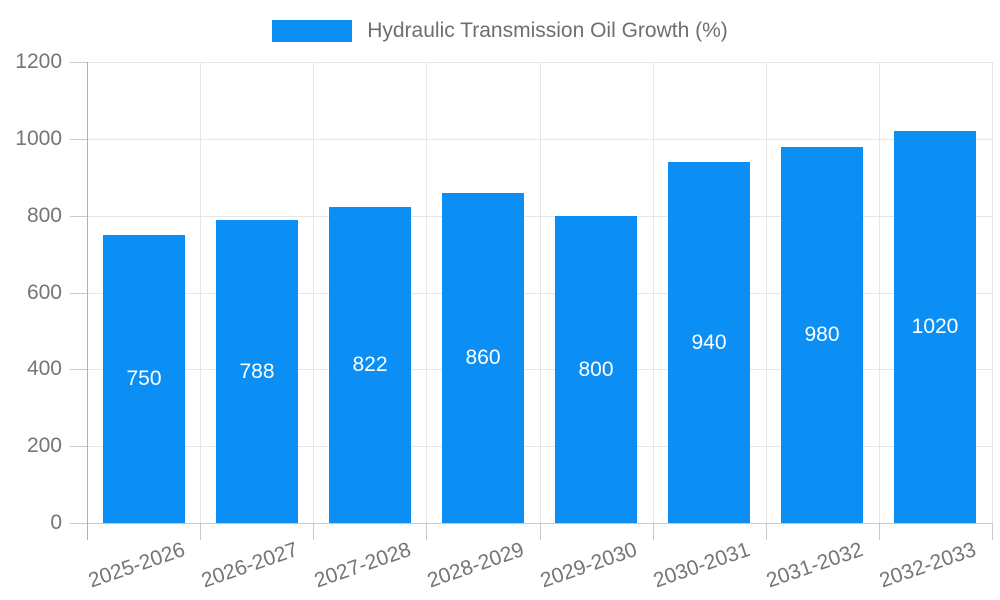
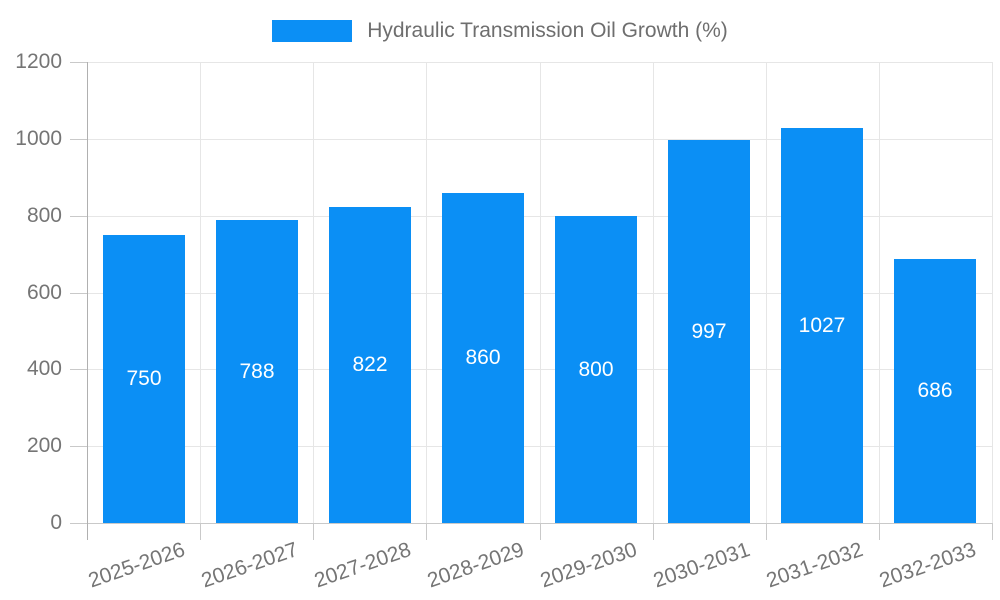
2030-2031: 940 -> 997
2031-2032: 980 -> 1027
2032-2033: 1020 -> 686
